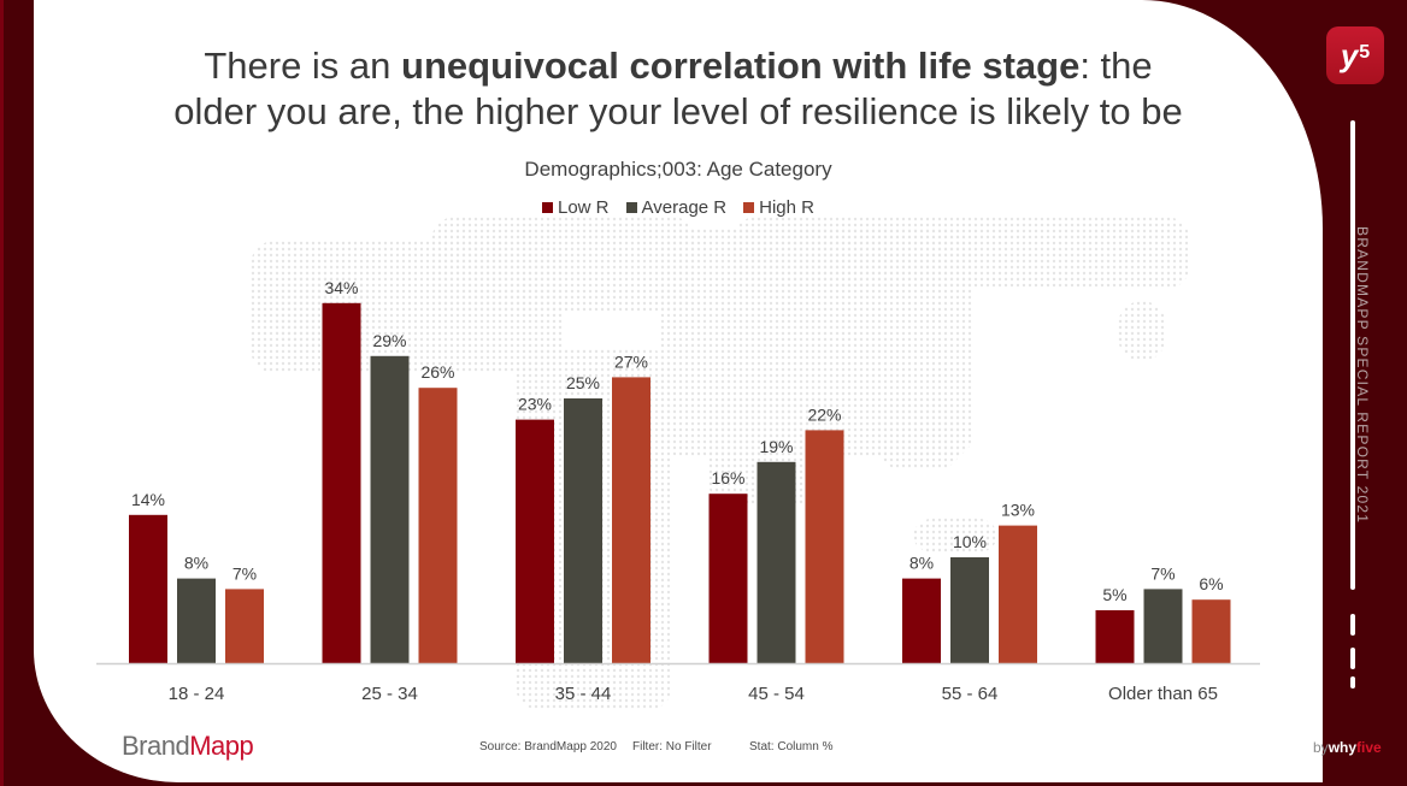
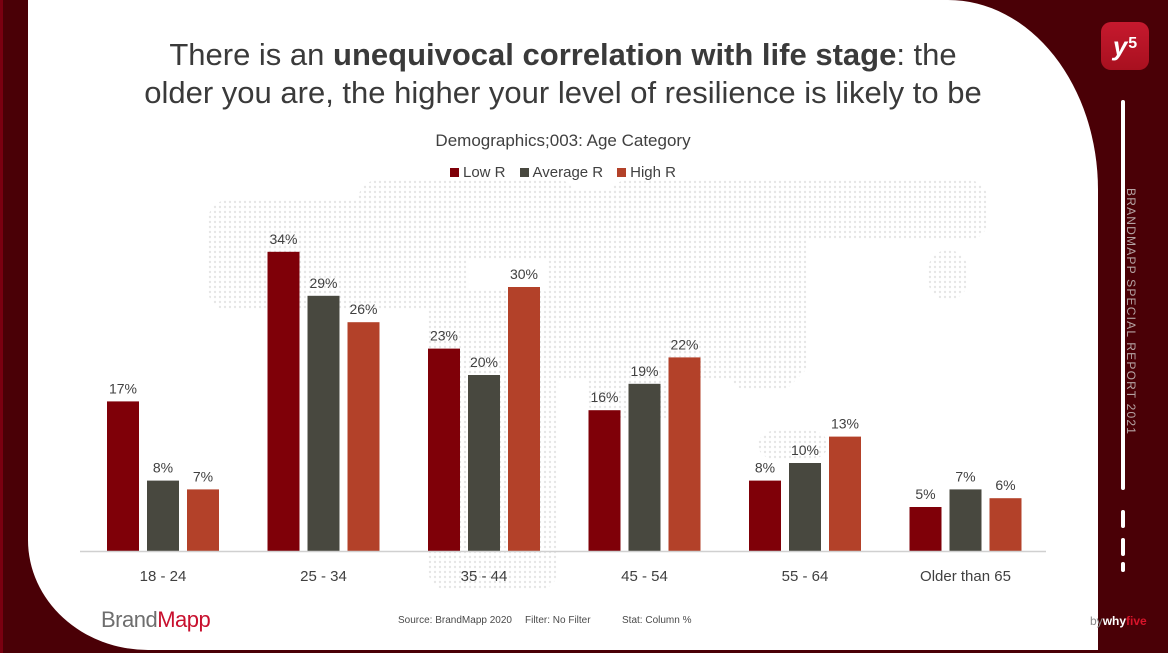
Low R/18 - 24: 14% -> 17%
Average R/35 - 44: 25% -> 20%
High R/35 - 44: 27% -> 30%
